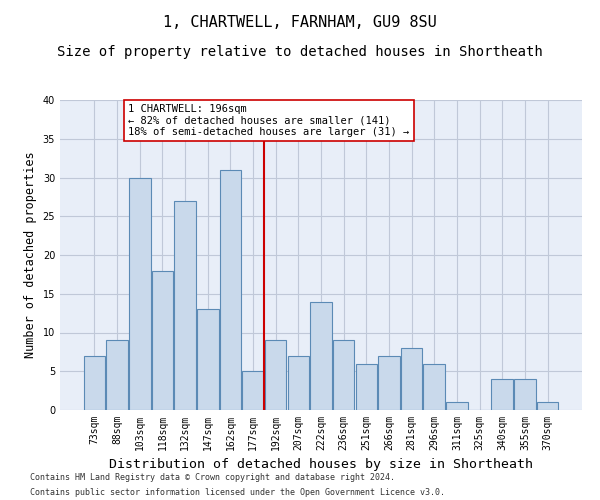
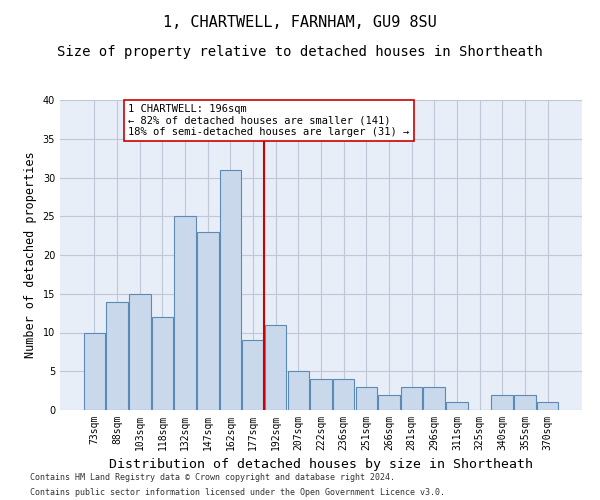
73sqm: 7 -> 10
88sqm: 9 -> 14
103sqm: 30 -> 15
118sqm: 18 -> 12
132sqm: 27 -> 25
147sqm: 13 -> 23
177sqm: 5 -> 9
192sqm: 9 -> 11
207sqm: 7 -> 5
222sqm: 14 -> 4
236sqm: 9 -> 4
251sqm: 6 -> 3
266sqm: 7 -> 2
281sqm: 8 -> 3
296sqm: 6 -> 3
340sqm: 4 -> 2
355sqm: 4 -> 2
